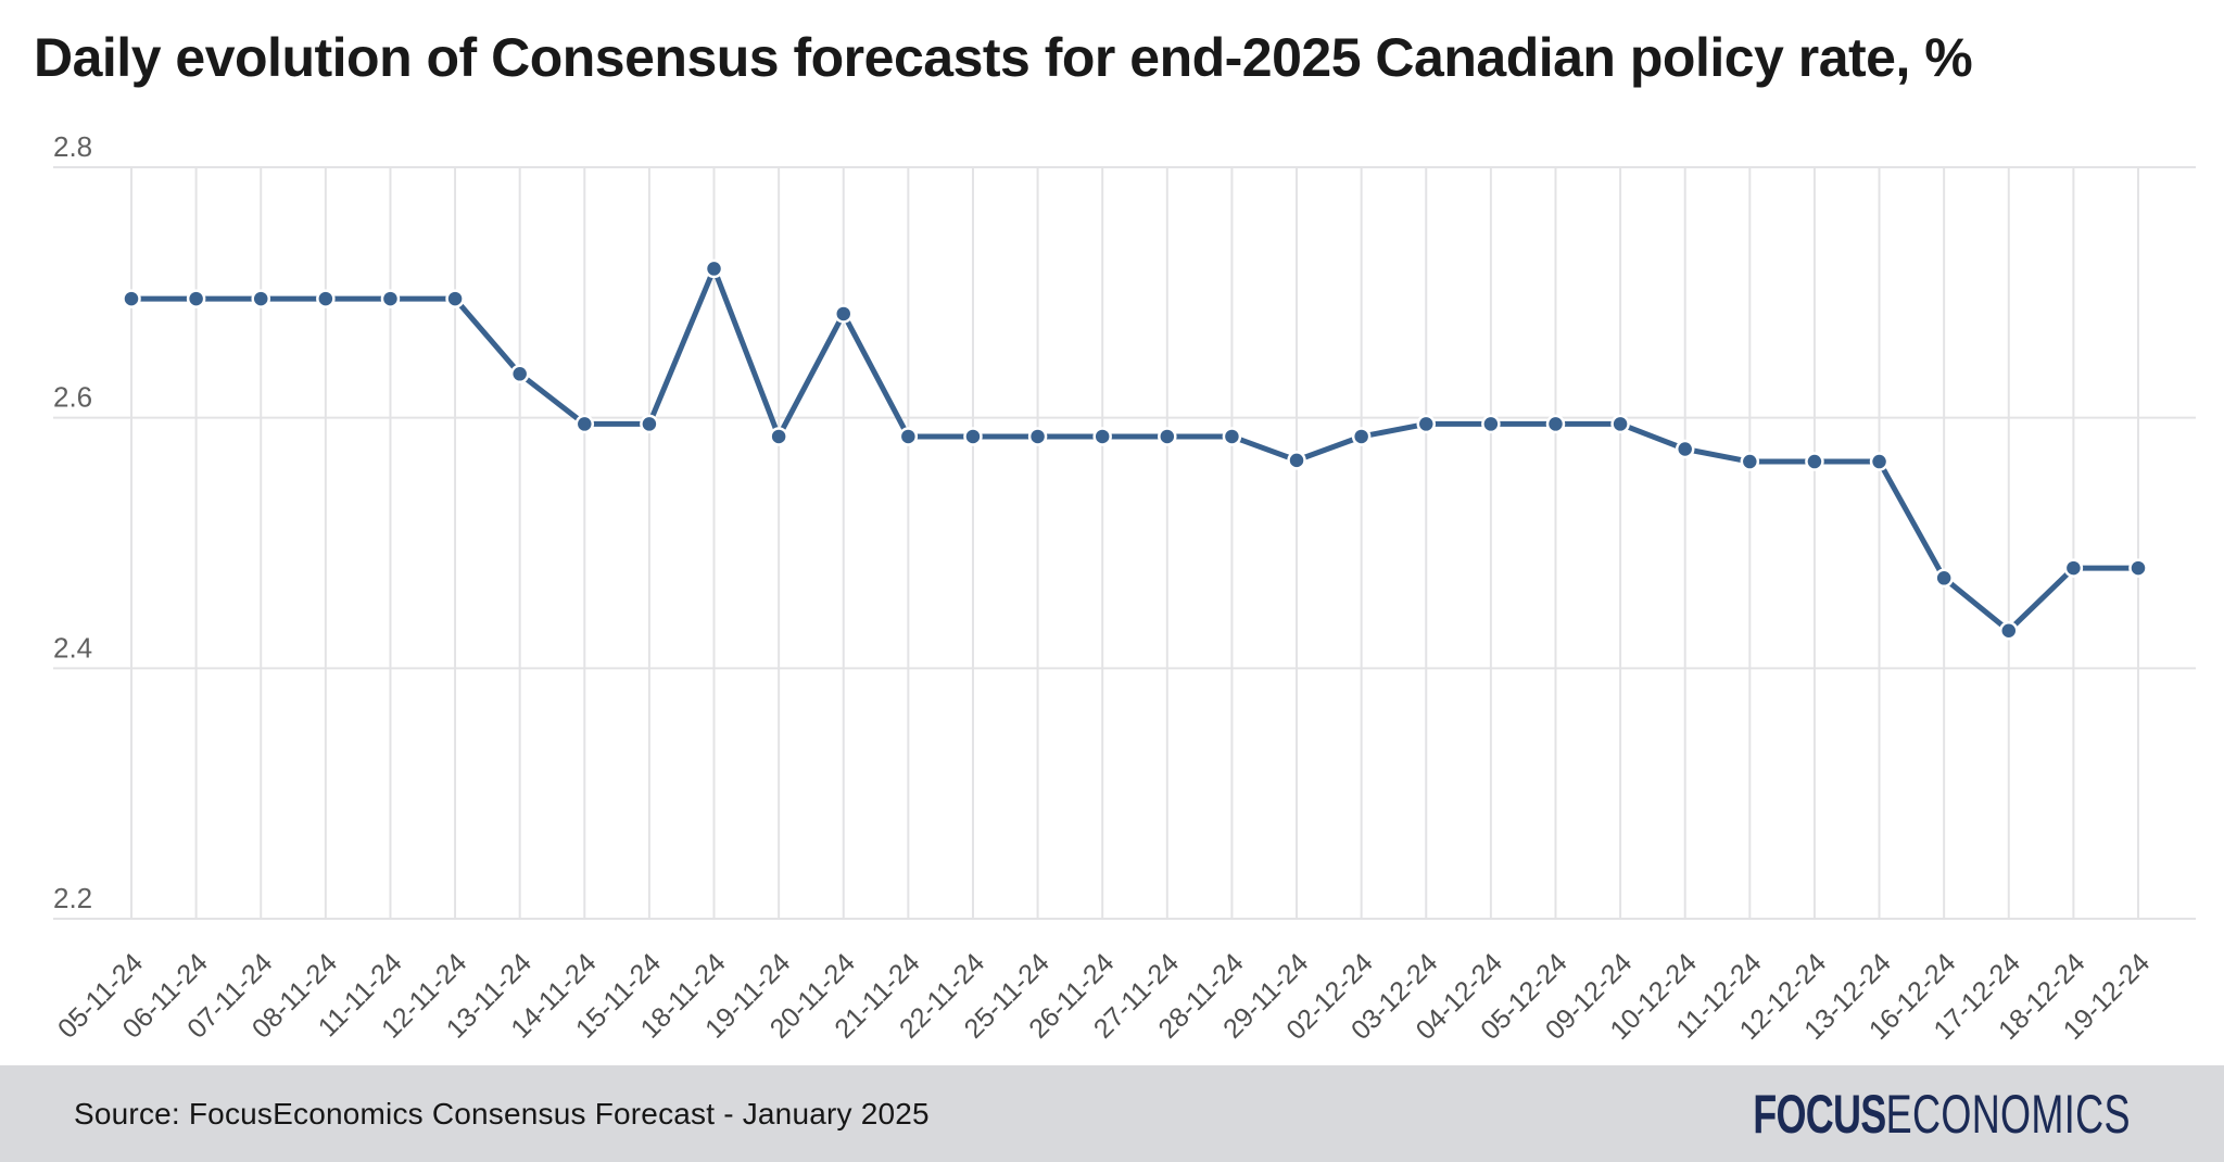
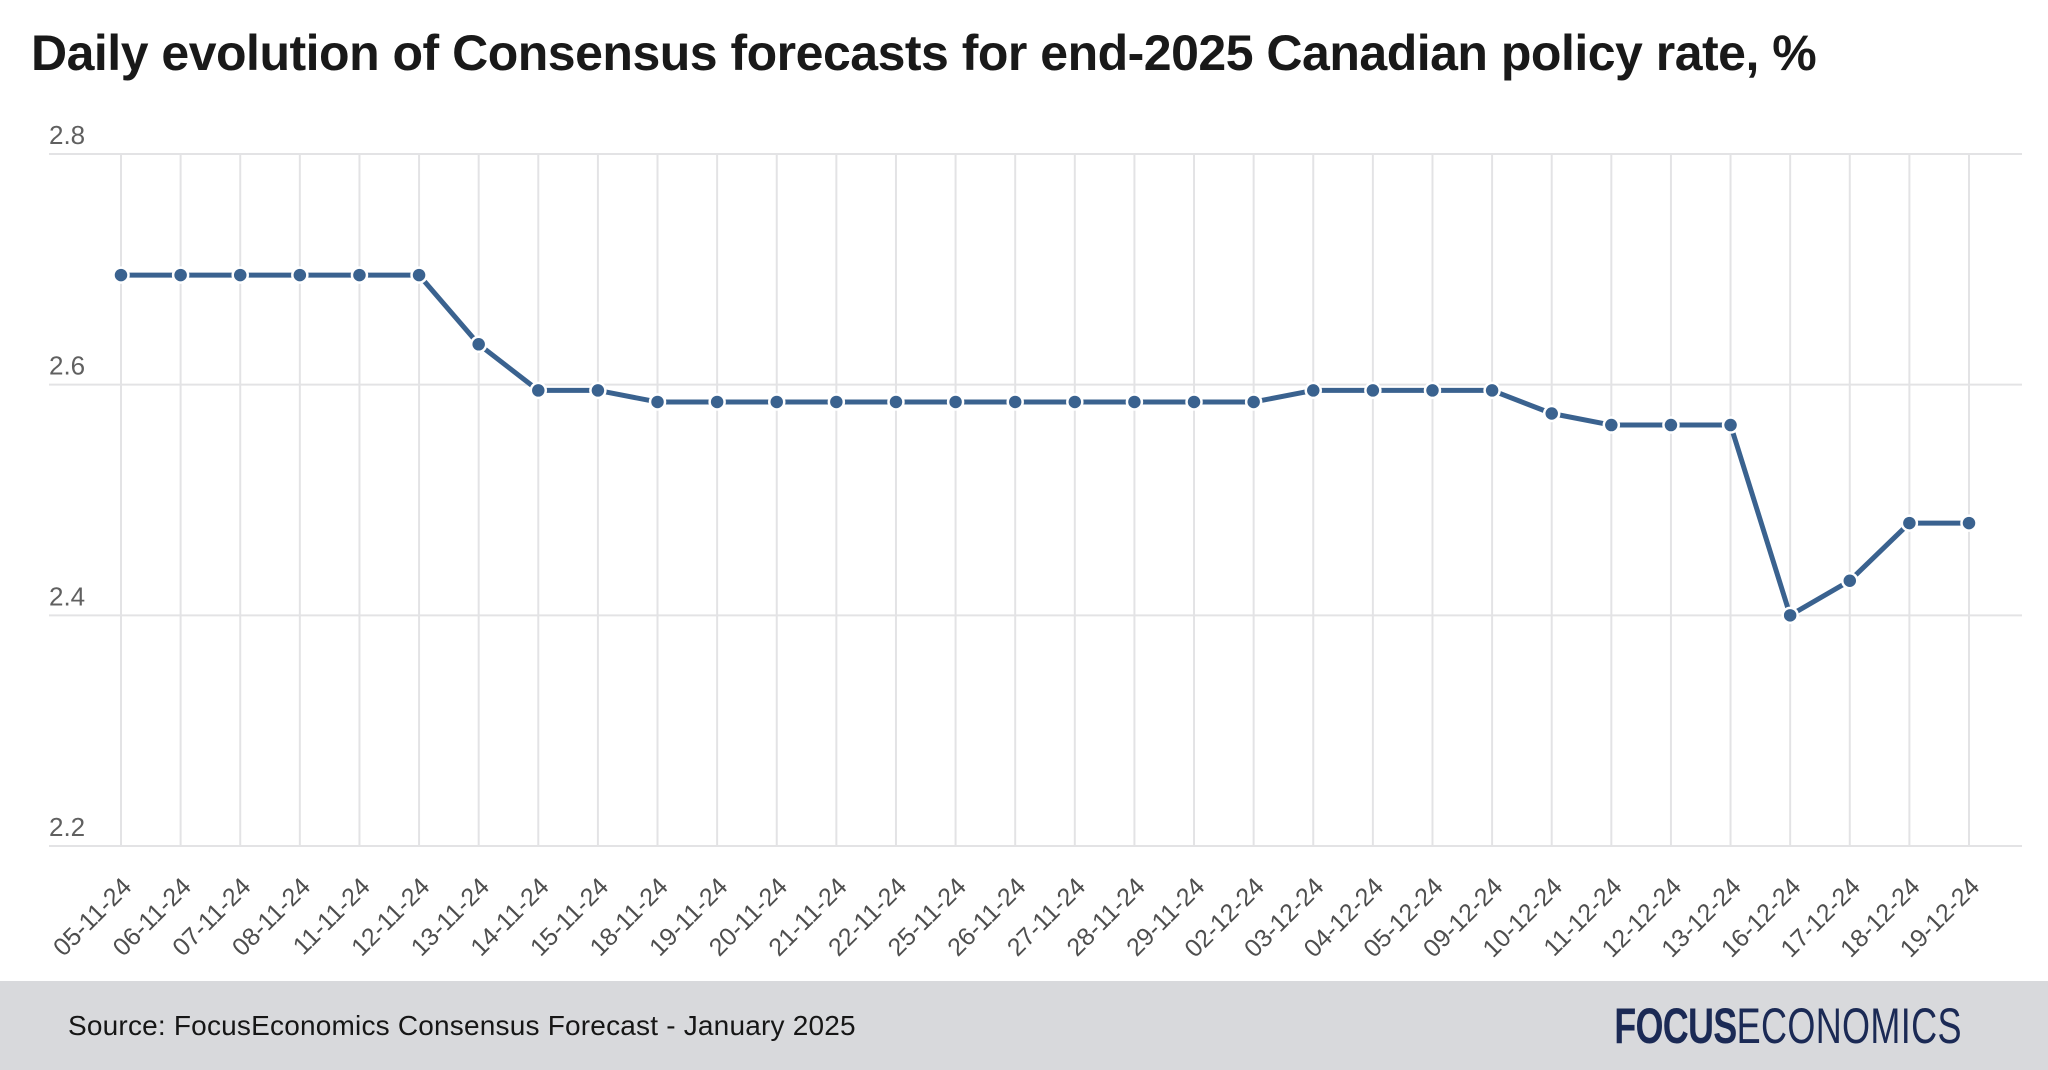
18-11-24: 2.719 -> 2.585
20-11-24: 2.683 -> 2.585
29-11-24: 2.566 -> 2.585
16-12-24: 2.472 -> 2.400
